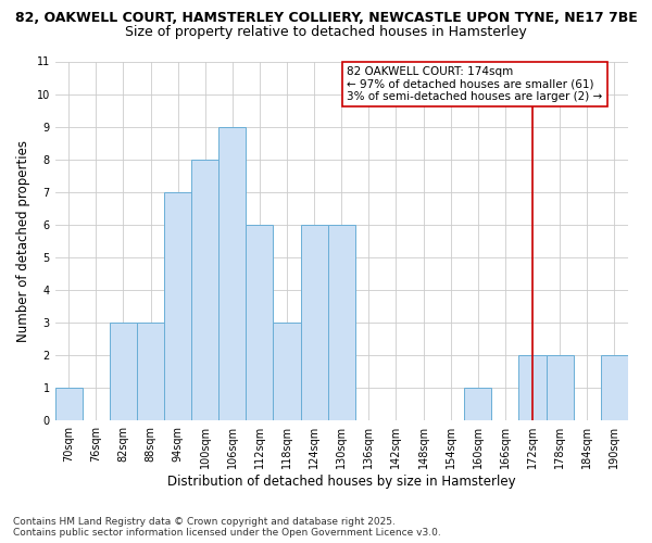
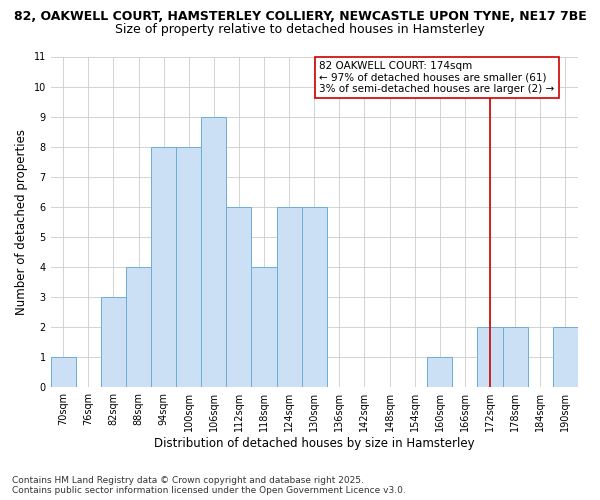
88sqm: 3 -> 4
94sqm: 7 -> 8
118sqm: 3 -> 4
